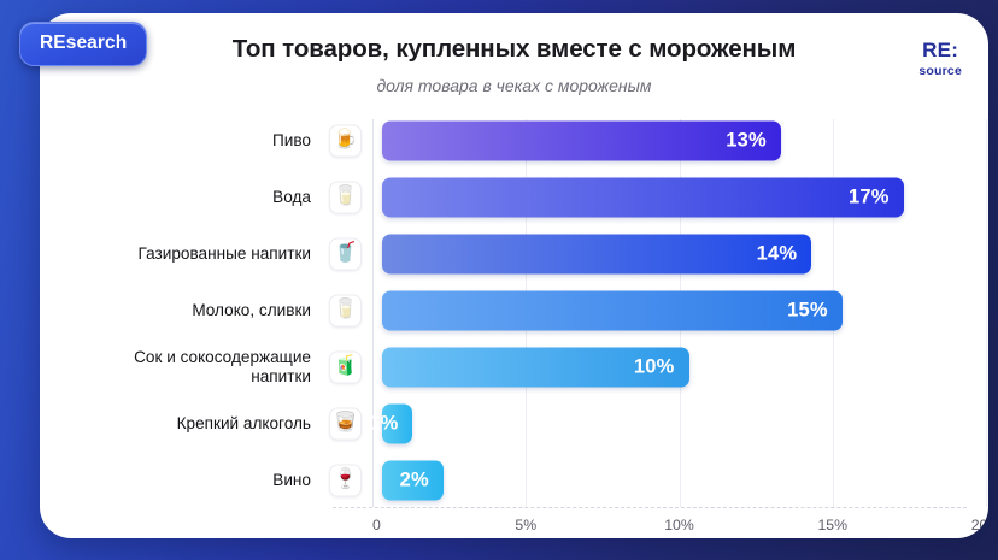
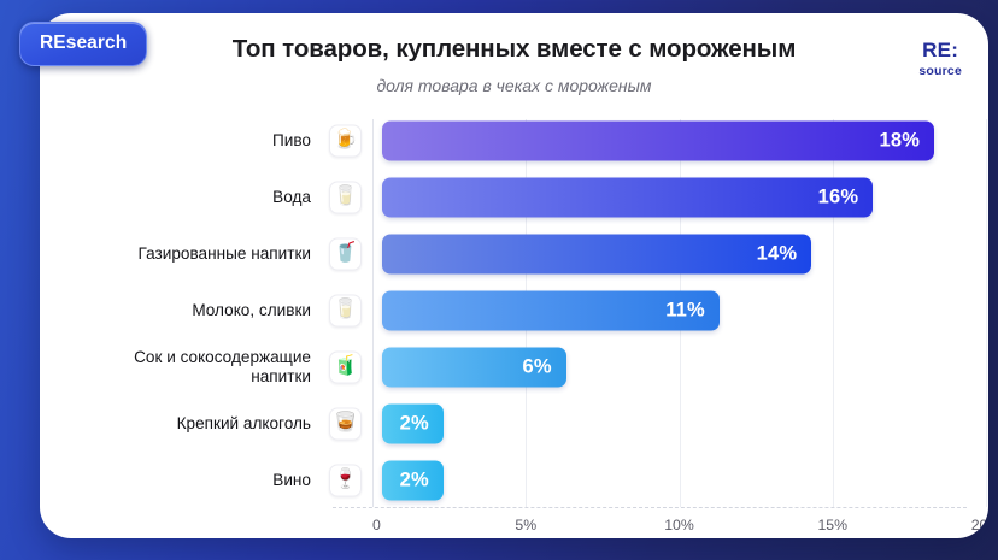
Пиво: 13% -> 18%
Вода: 17% -> 16%
Молоко, сливки: 15% -> 11%
Сок и сокосодержащие напитки: 10% -> 6%
Крепкий алкоголь: 1% -> 2%
